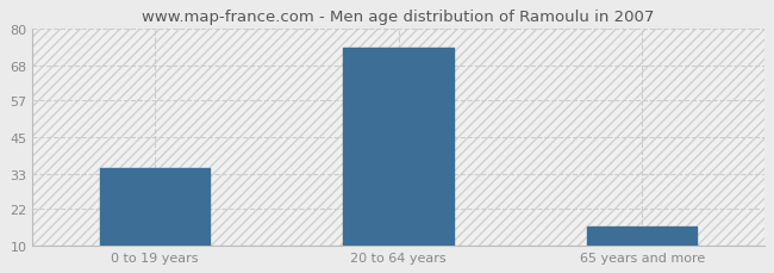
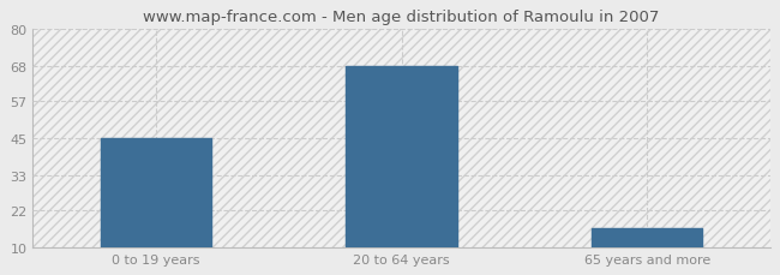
0 to 19 years: 35 -> 45
20 to 64 years: 74 -> 68
